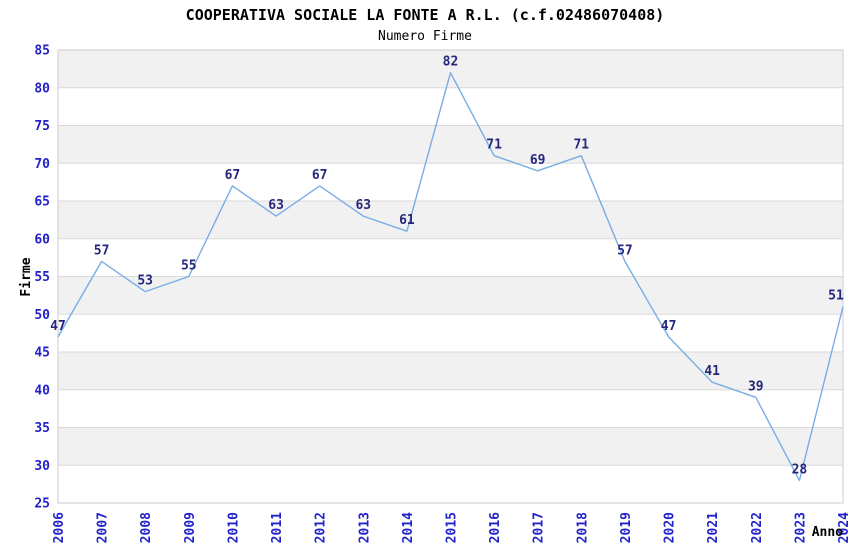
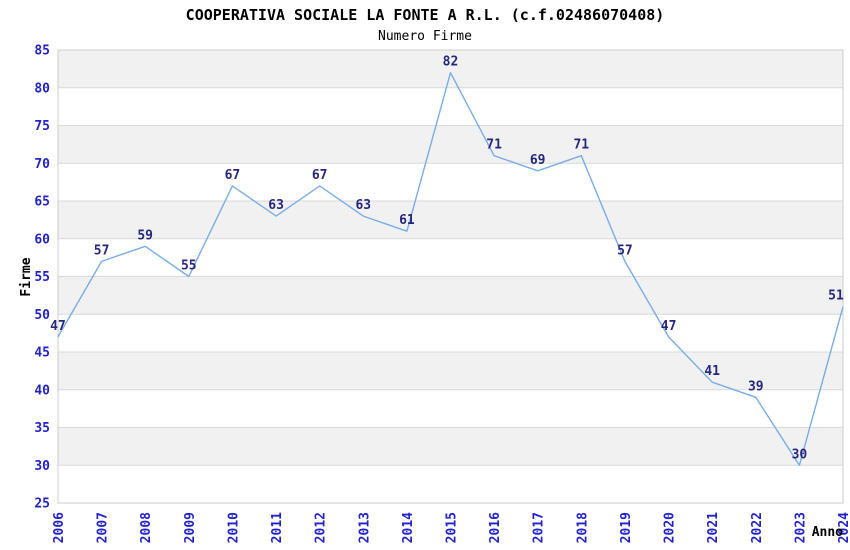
2008: 53 -> 59
2023: 28 -> 30
